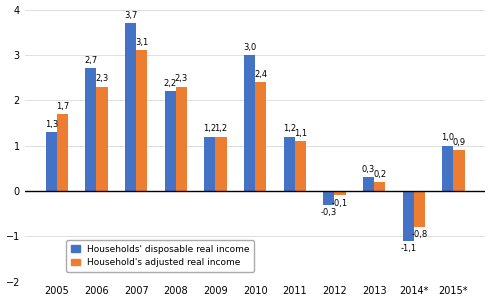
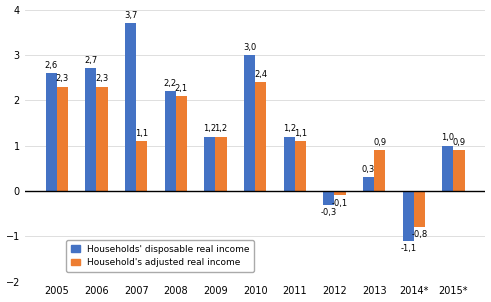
Households' disposable real income/2005: 1,3 -> 2,6
Household's adjusted real income/2005: 1,7 -> 2,3
Household's adjusted real income/2007: 3,1 -> 1,1
Household's adjusted real income/2008: 2,3 -> 2,1
Household's adjusted real income/2013: 0,2 -> 0,9
